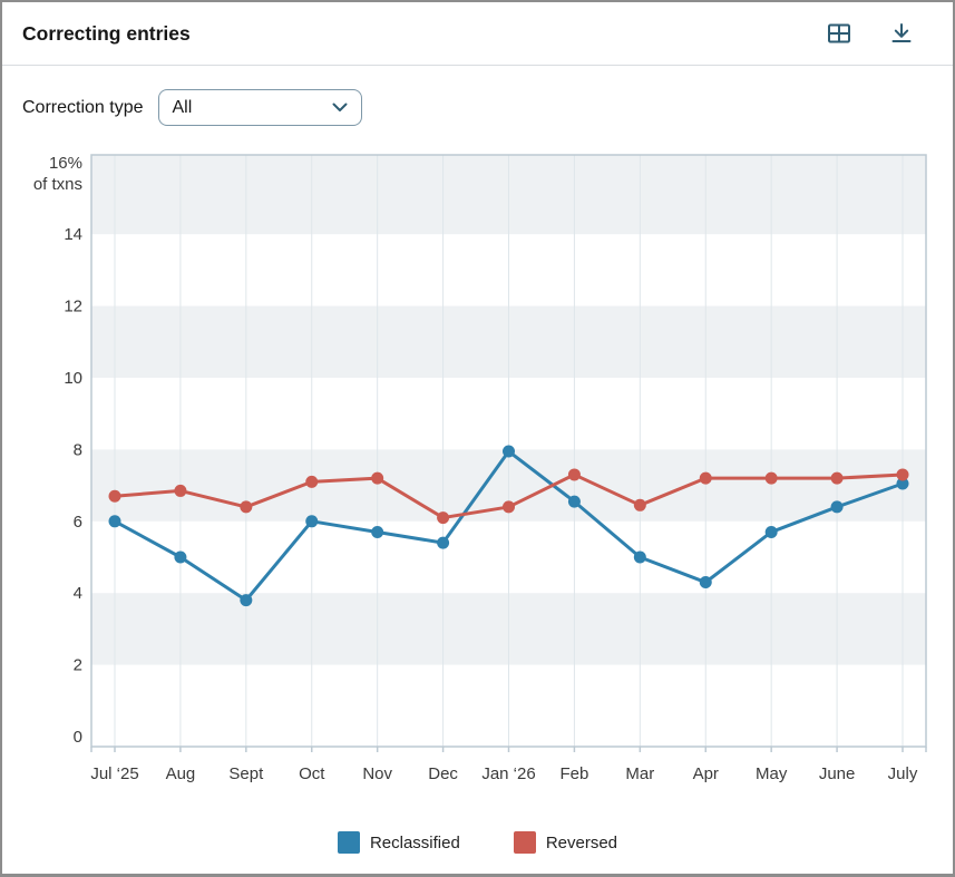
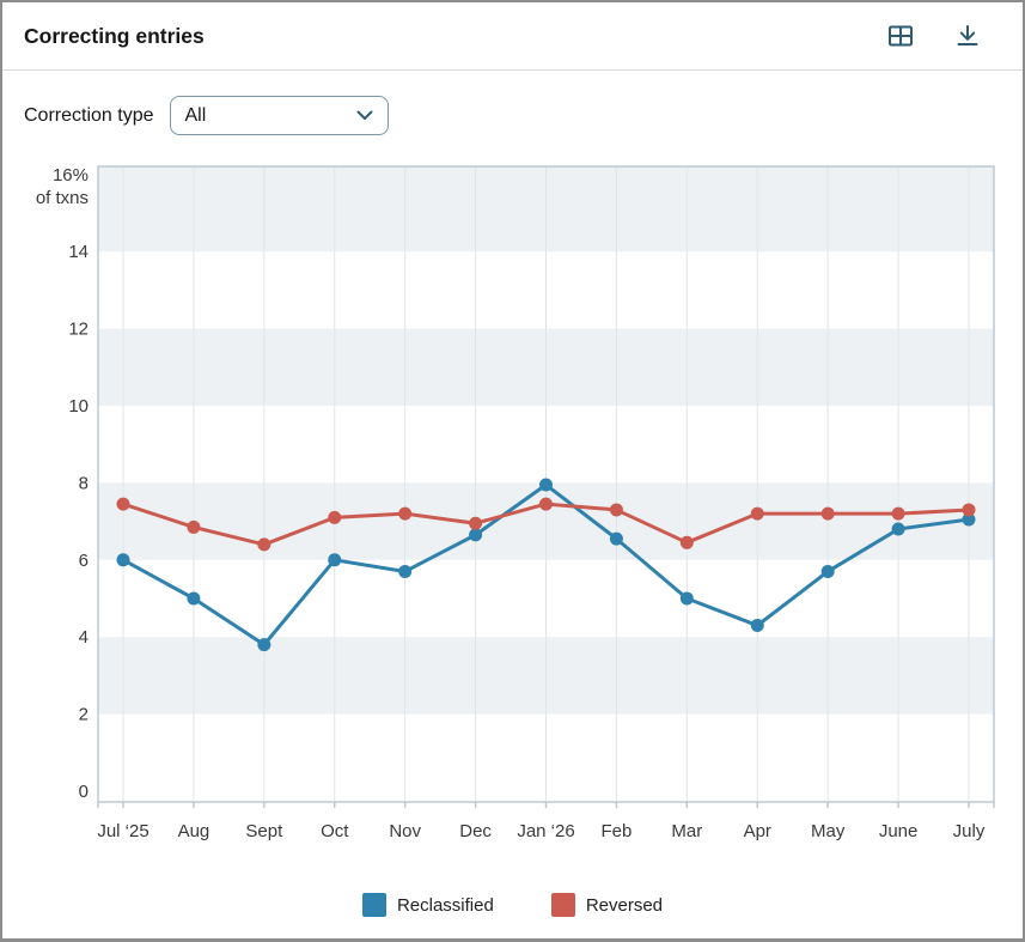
Reversed/Jul ‘25: 6.7% -> 7.5%
Reclassified/Dec: 5.4% -> 6.7%
Reversed/Dec: 6.1% -> 7.0%
Reversed/Jan ‘26: 6.4% -> 7.5%
Reclassified/June: 6.4% -> 6.8%
